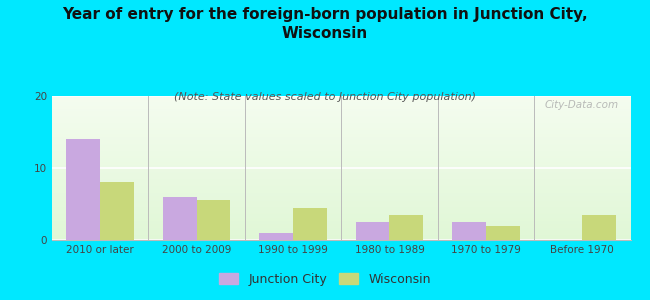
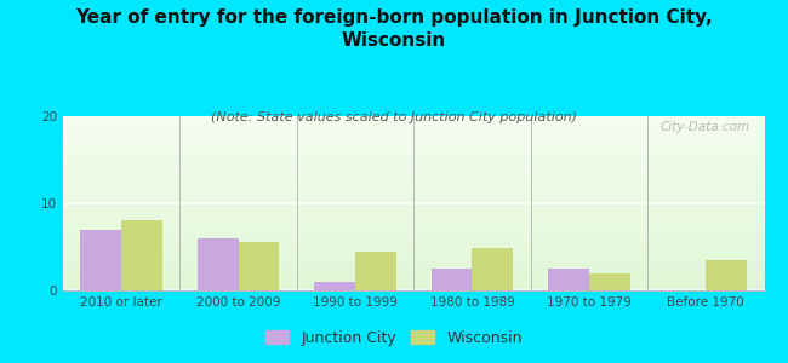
Junction City/2010 or later: 14.0 -> 7.0
Wisconsin/1980 to 1989: 3.5 -> 4.8
